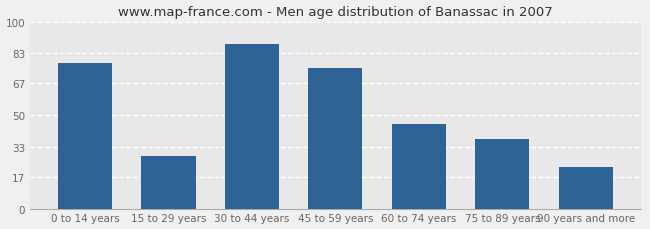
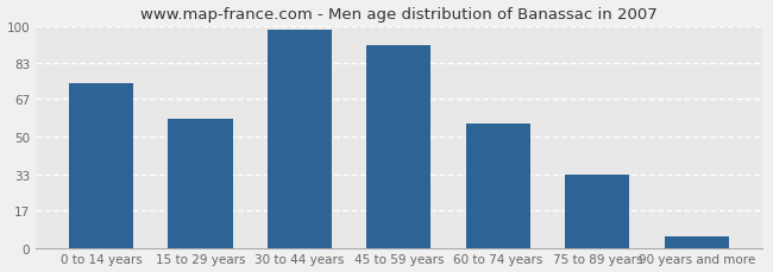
0 to 14 years: 78 -> 74
15 to 29 years: 28 -> 58
30 to 44 years: 88 -> 98
45 to 59 years: 75 -> 91
60 to 74 years: 45 -> 56
75 to 89 years: 37 -> 33
90 years and more: 22 -> 5
